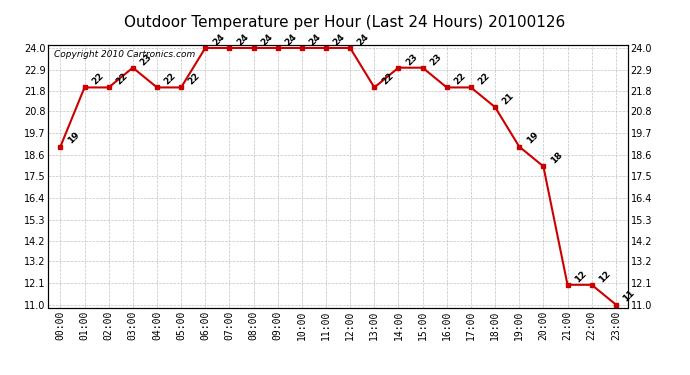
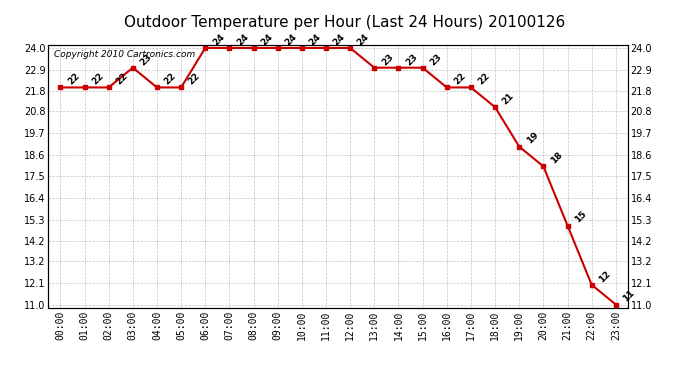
00:00: 19 -> 22
13:00: 22 -> 23
21:00: 12 -> 15
